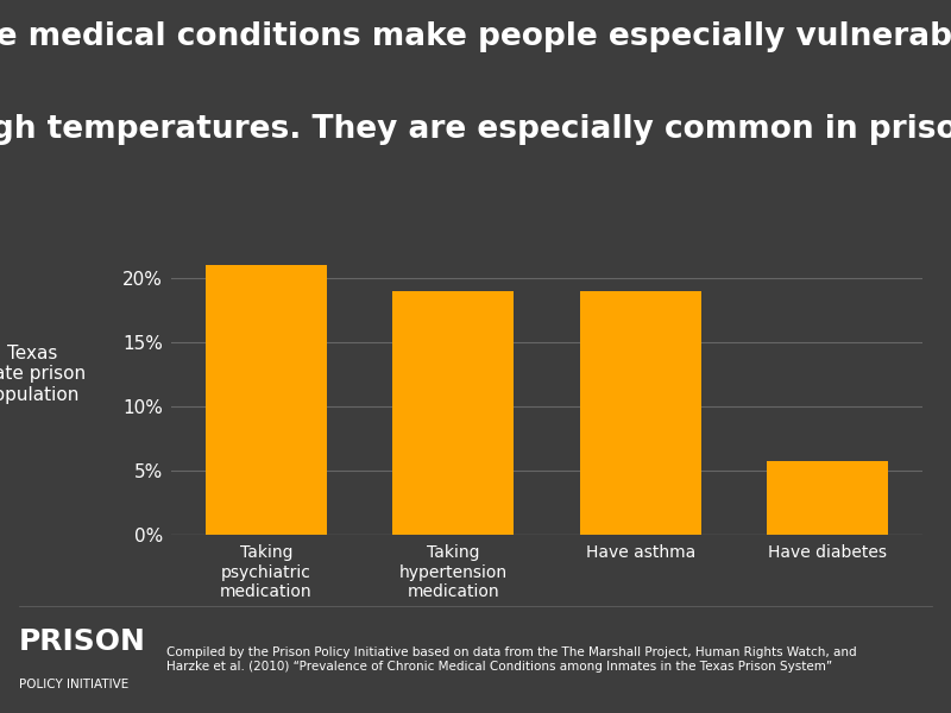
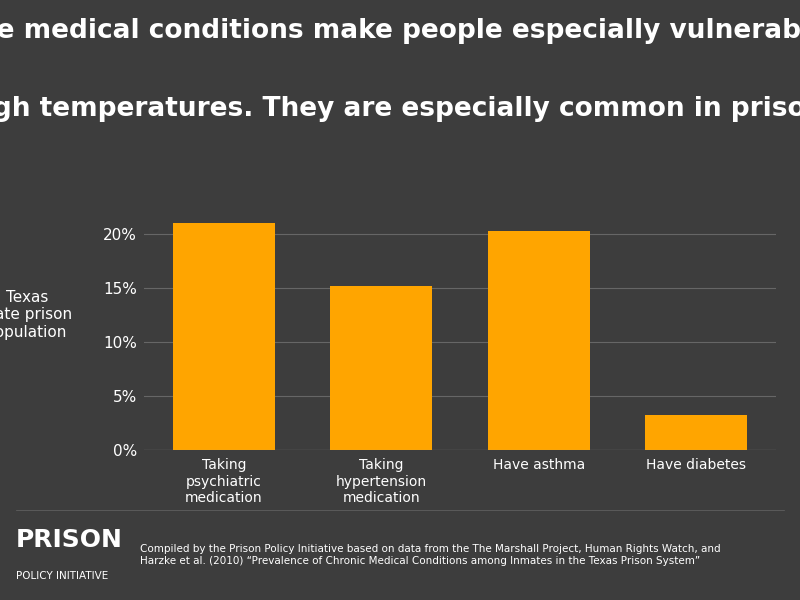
Taking hypertension medication: 19.0% -> 15.2%
Have asthma: 19.0% -> 20.3%
Have diabetes: 5.7% -> 3.2%
